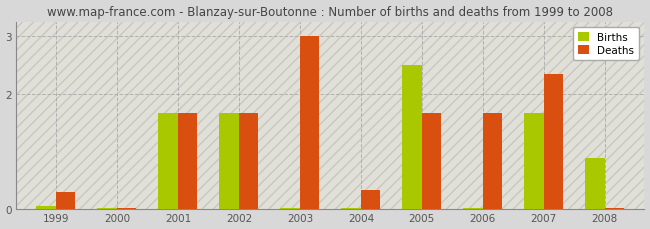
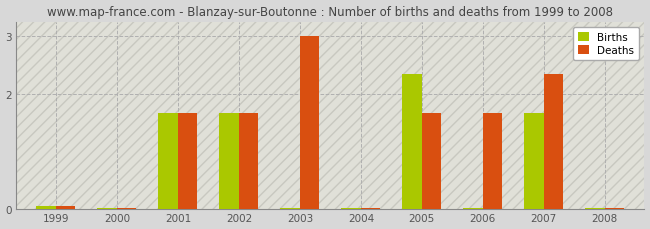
Deaths/1999: 0.30 -> 0.05
Deaths/2004: 0.34 -> 0.03
Births/2005: 2.50 -> 2.33
Births/2008: 0.88 -> 0.03
